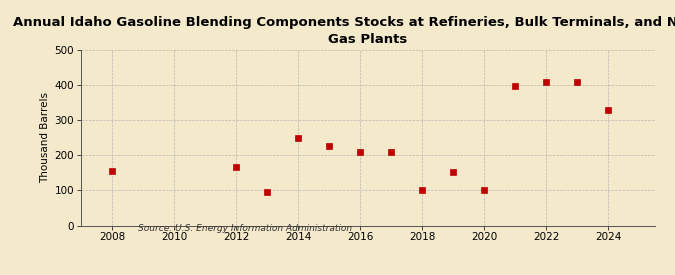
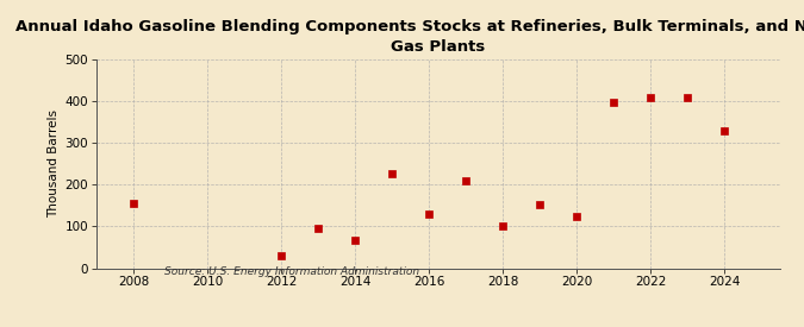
2012: 165 -> 30
2014: 250 -> 68
2016: 210 -> 130
2020: 100 -> 123
